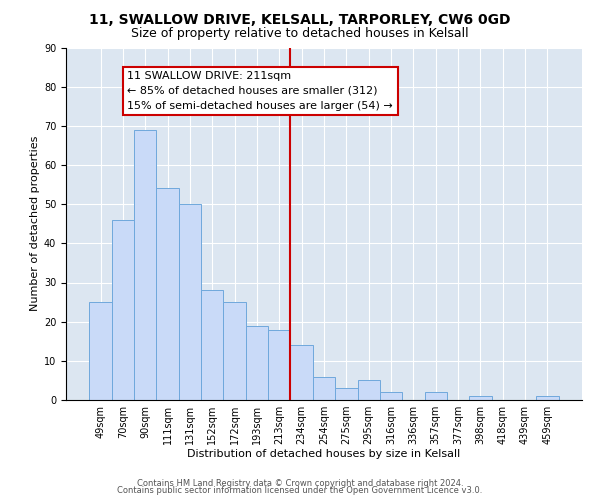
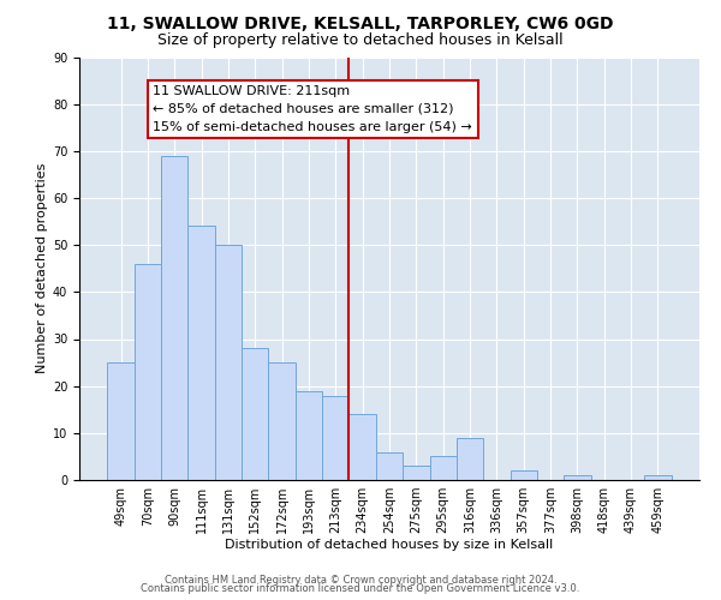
316sqm: 2 -> 9
